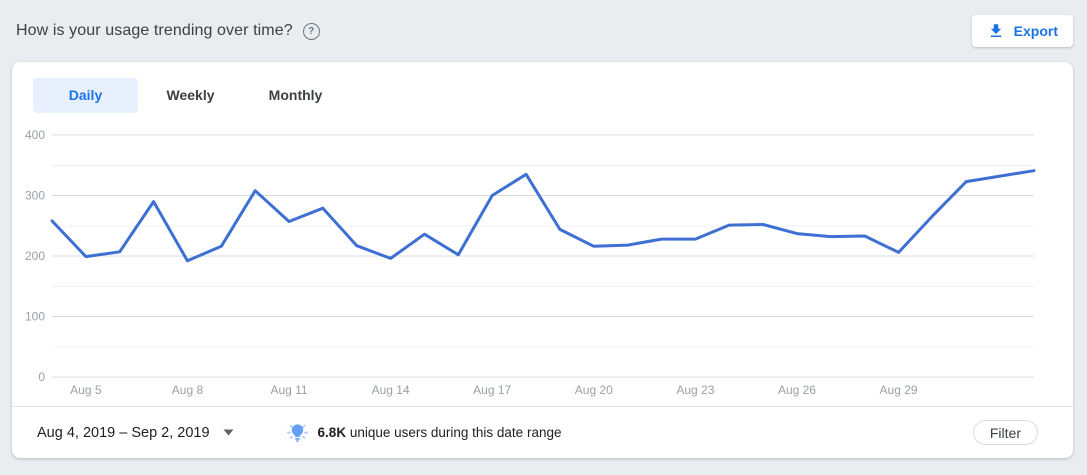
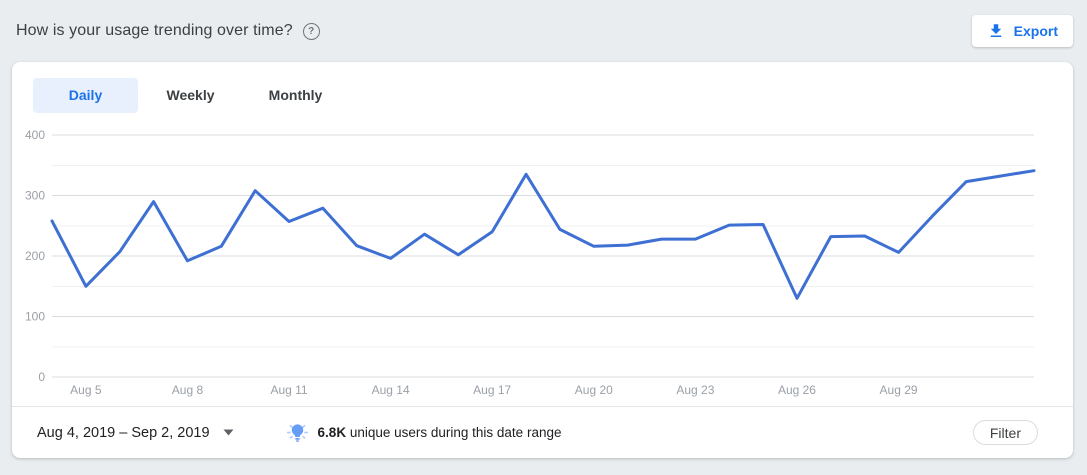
Aug 5: 200 -> 150
Aug 17: 300 -> 240
Aug 26: 240 -> 130
